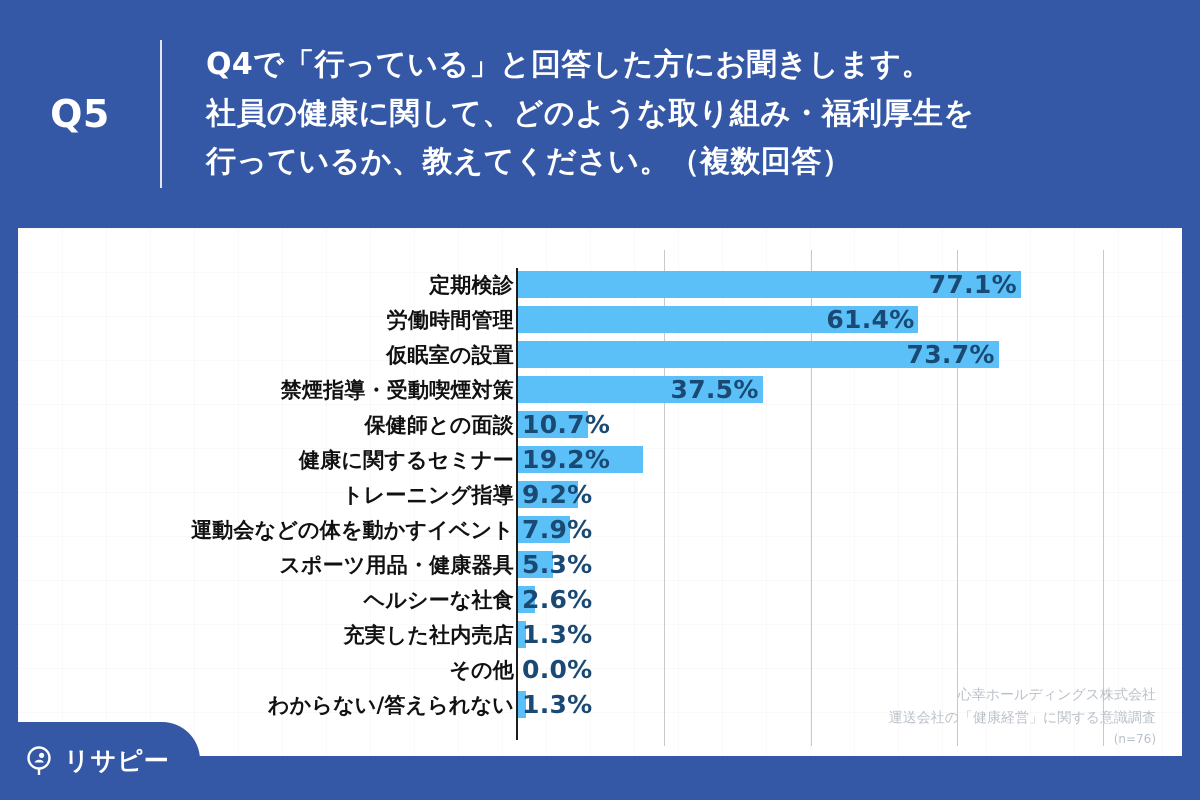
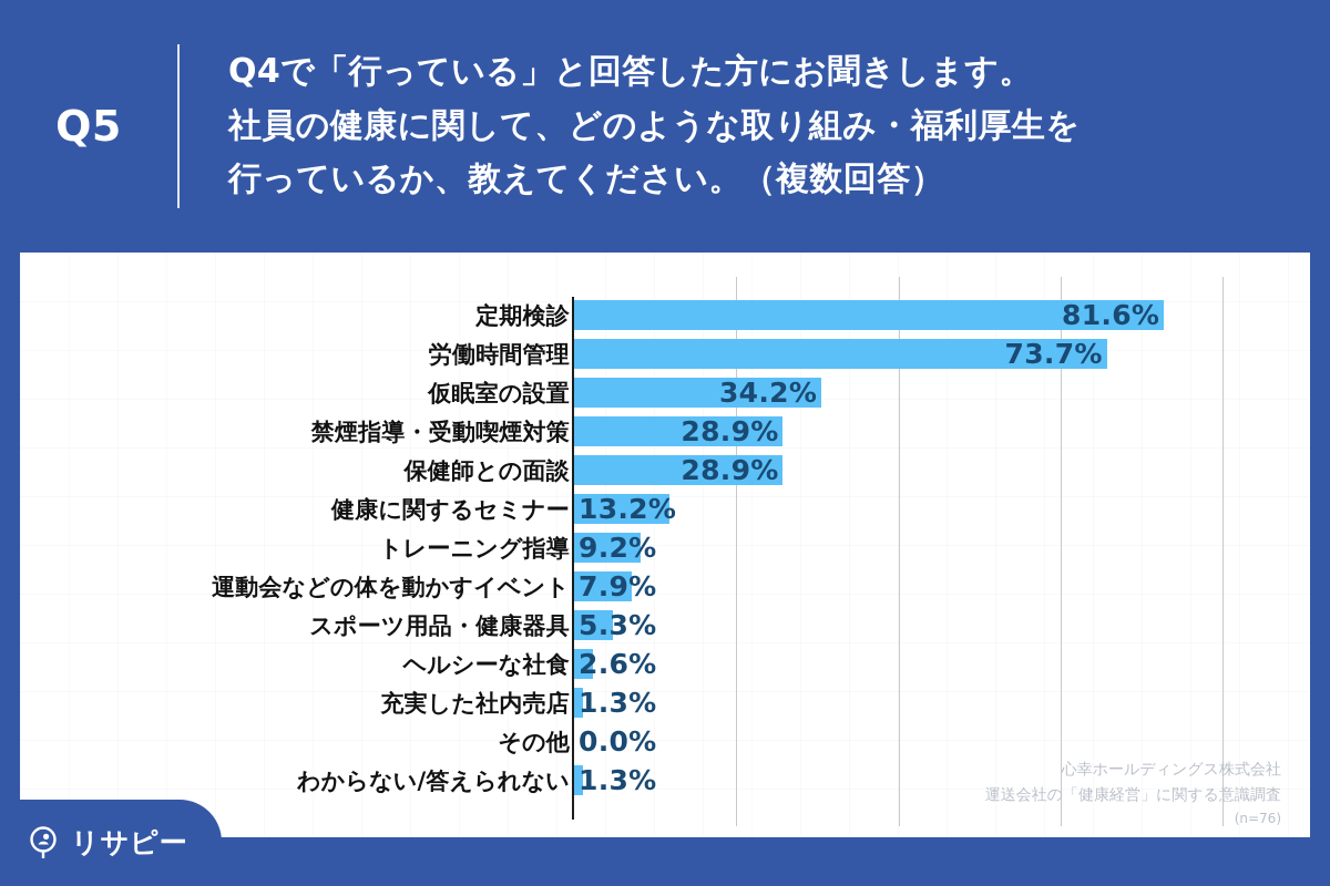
定期検診: 77.1% -> 81.6%
労働時間管理: 61.4% -> 73.7%
仮眠室の設置: 73.7% -> 34.2%
禁煙指導・受動喫煙対策: 37.5% -> 28.9%
保健師との面談: 10.7% -> 28.9%
健康に関するセミナー: 19.2% -> 13.2%
